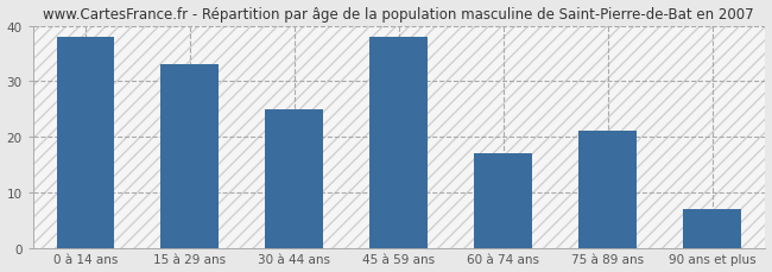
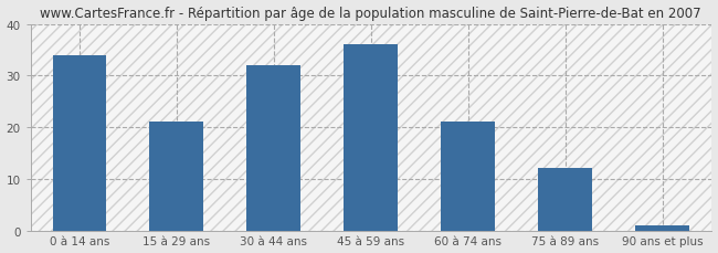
0 à 14 ans: 38 -> 34
15 à 29 ans: 33 -> 21
30 à 44 ans: 25 -> 32
45 à 59 ans: 38 -> 36
60 à 74 ans: 17 -> 21
75 à 89 ans: 21 -> 12
90 ans et plus: 7 -> 1
